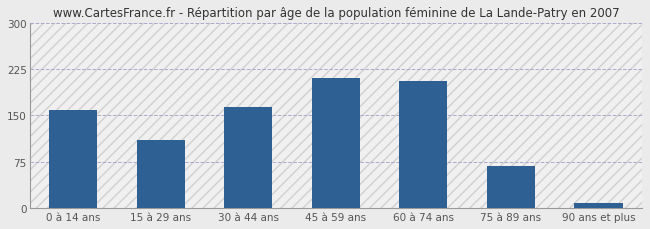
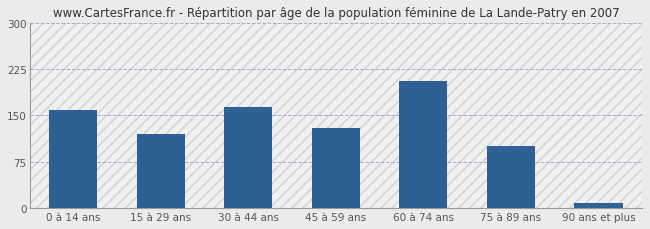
15 à 29 ans: 110 -> 120
45 à 59 ans: 210 -> 130
75 à 89 ans: 68 -> 100
